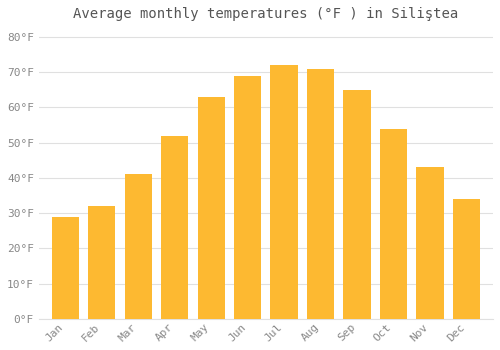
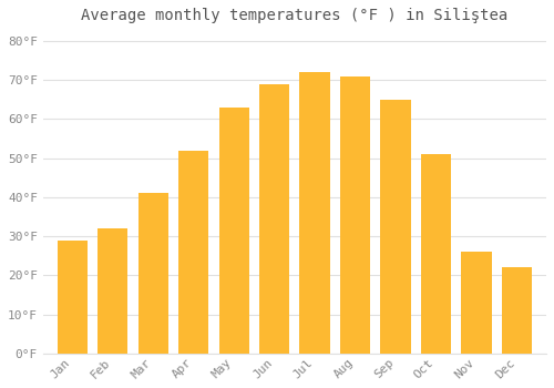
Oct: 54°F -> 51°F
Nov: 43°F -> 26°F
Dec: 34°F -> 22°F
